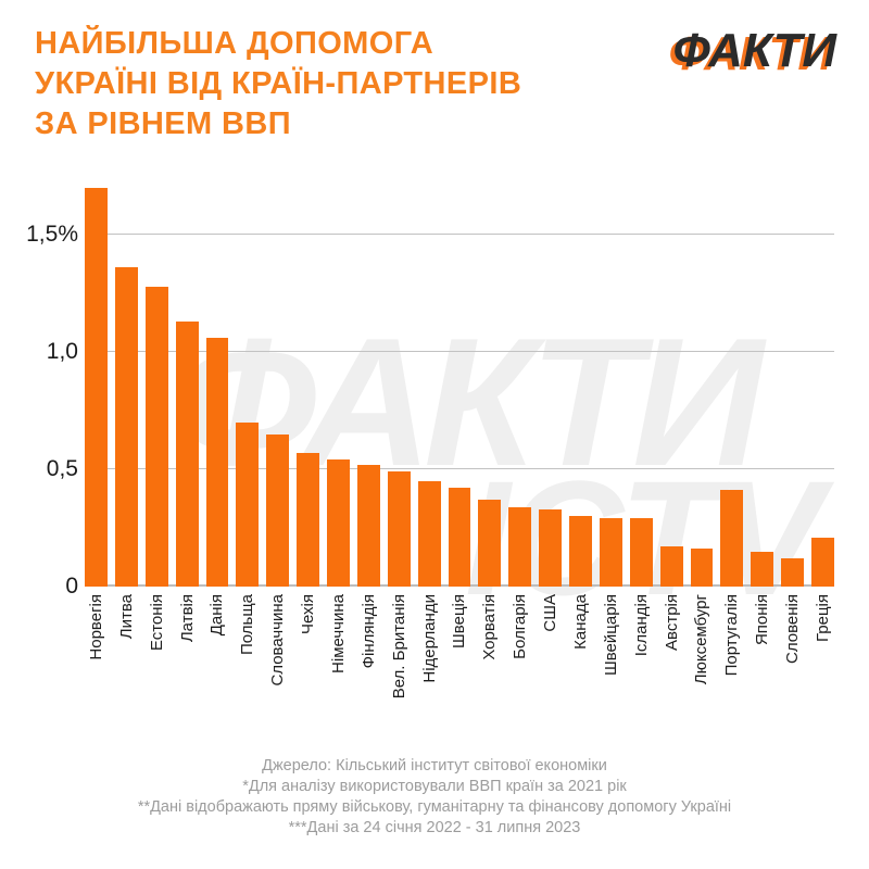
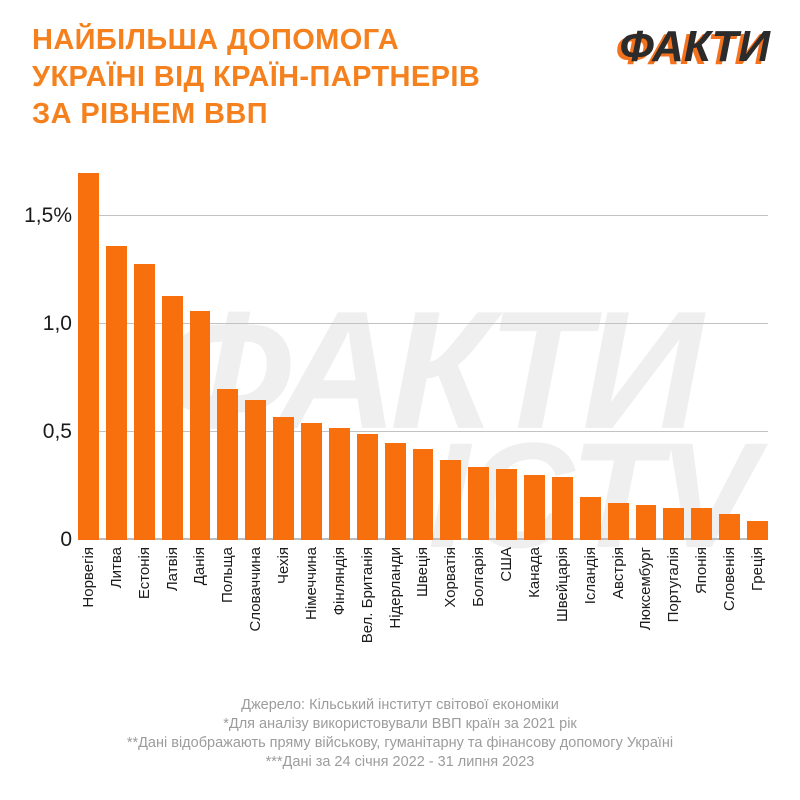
Ісландія: 0,29% -> 0,20%
Португалія: 0,41% -> 0,15%
Греція: 0,21% -> 0,09%
